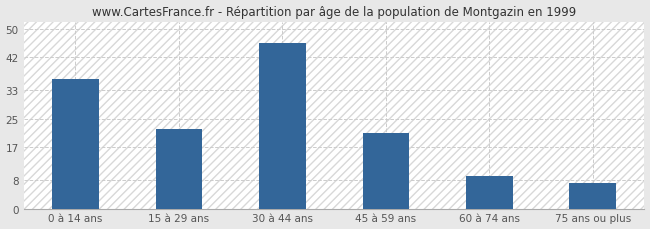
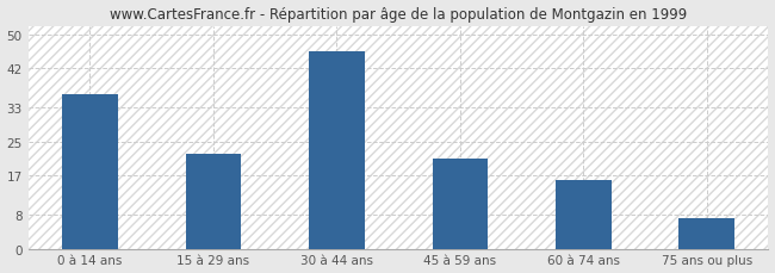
60 à 74 ans: 9 -> 16
